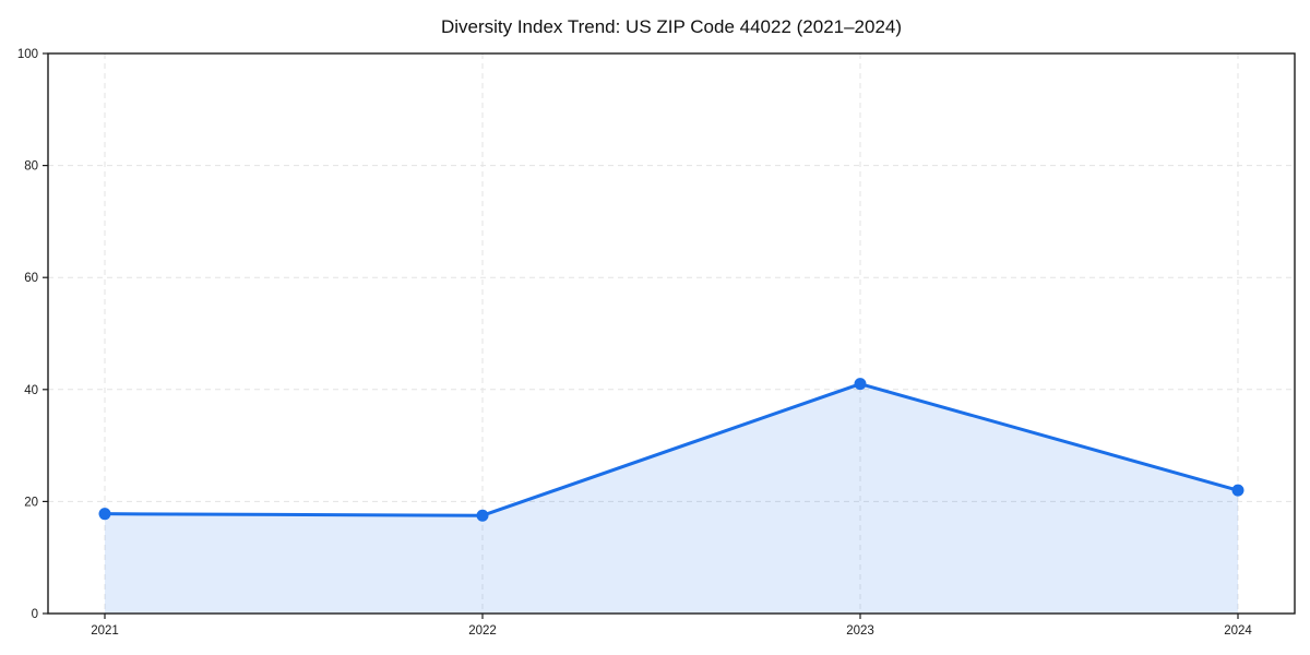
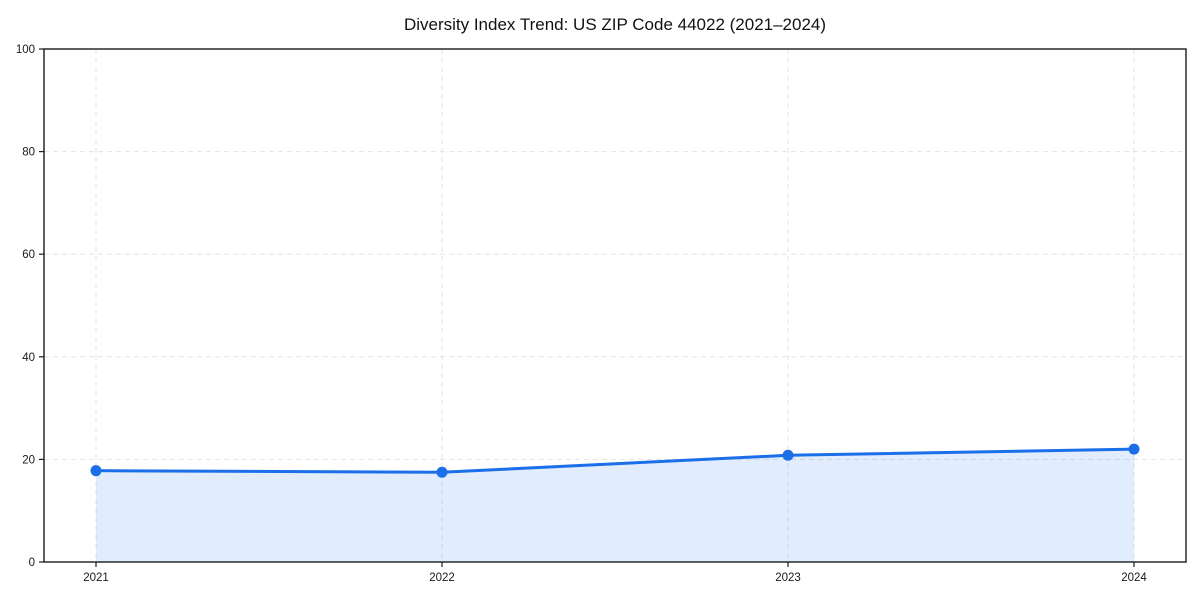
2023: 41 -> 21
